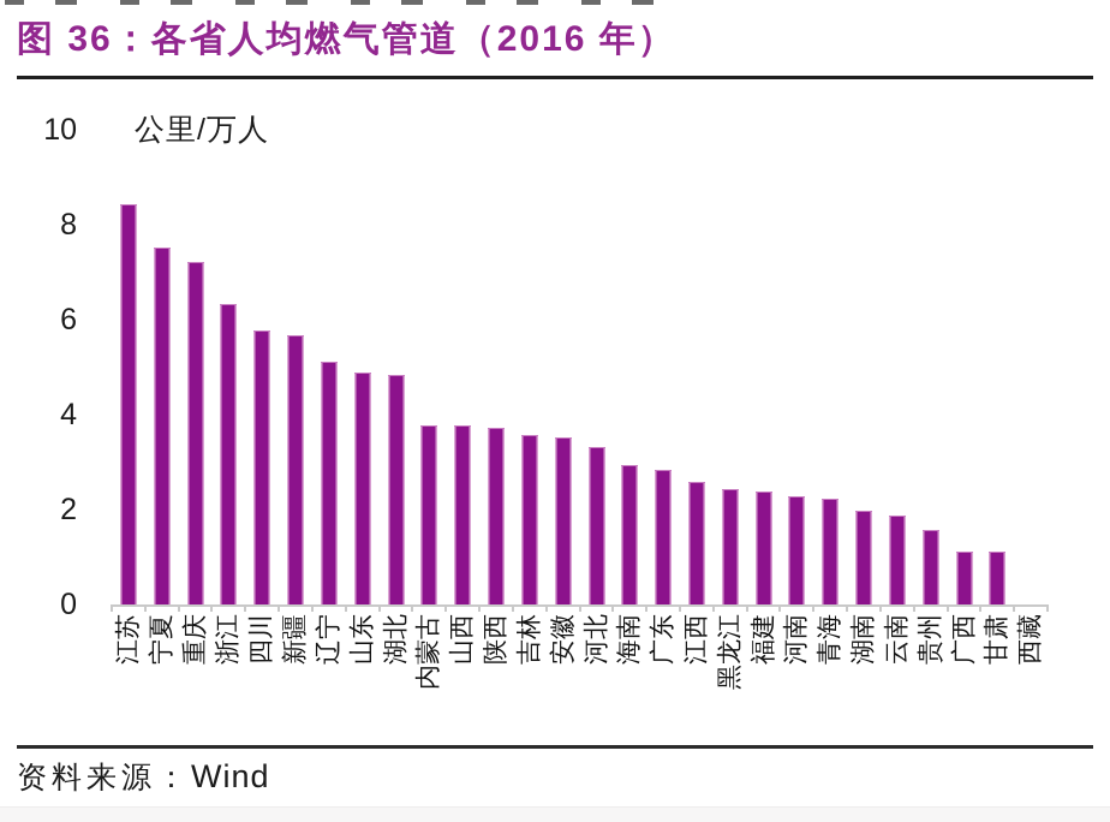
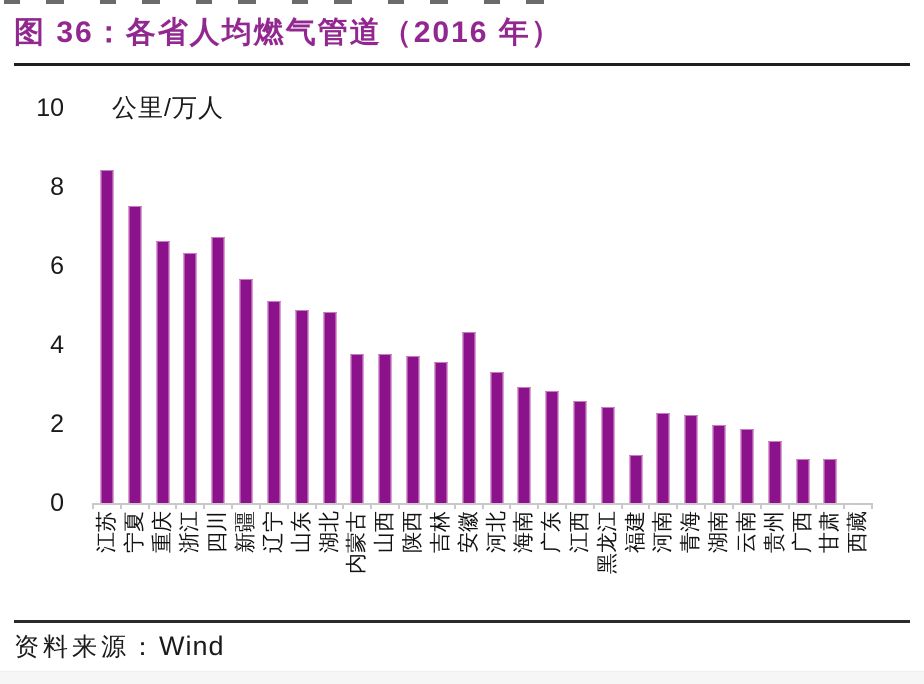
重庆: 7.2 -> 6.6
四川: 5.8 -> 6.7
安徽: 3.5 -> 4.3
福建: 2.4 -> 1.2
